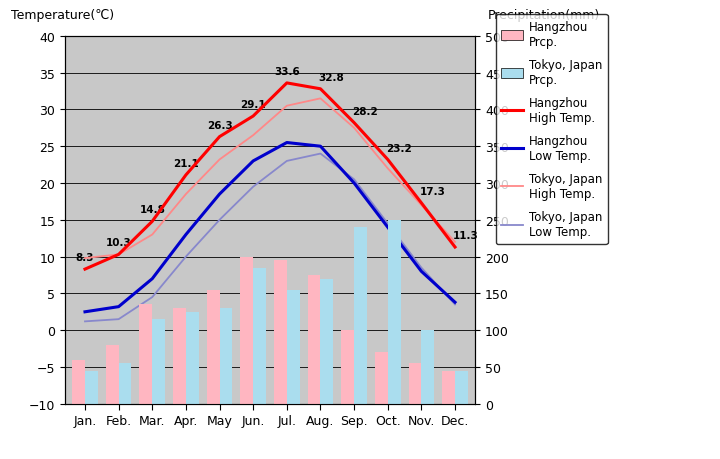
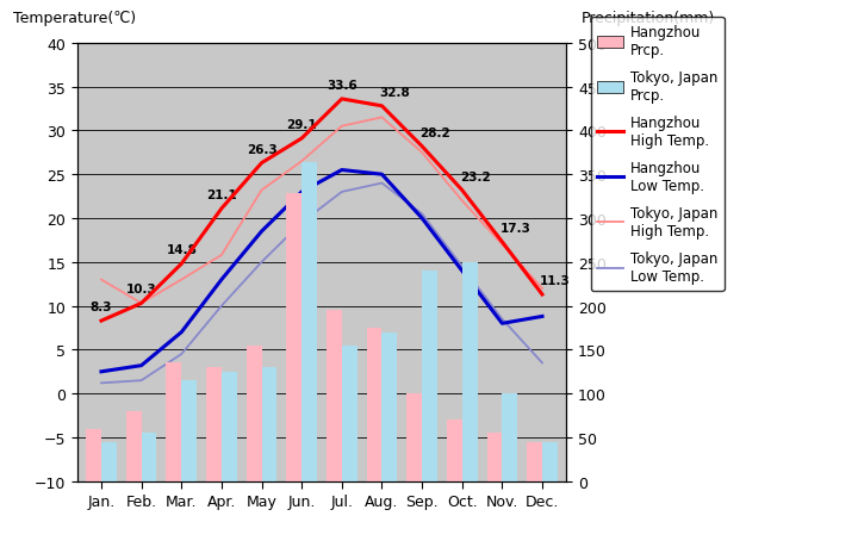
Tokyo, Japan High Temp./Jan.: 9.8 -> 13.0
Tokyo, Japan High Temp./Apr.: 18.5 -> 15.8
Hangzhou Prcp./Jun.: 200 -> 328
Tokyo, Japan Prcp./Jun.: 185 -> 364
Hangzhou Low Temp./Dec.: 3.8 -> 8.8
